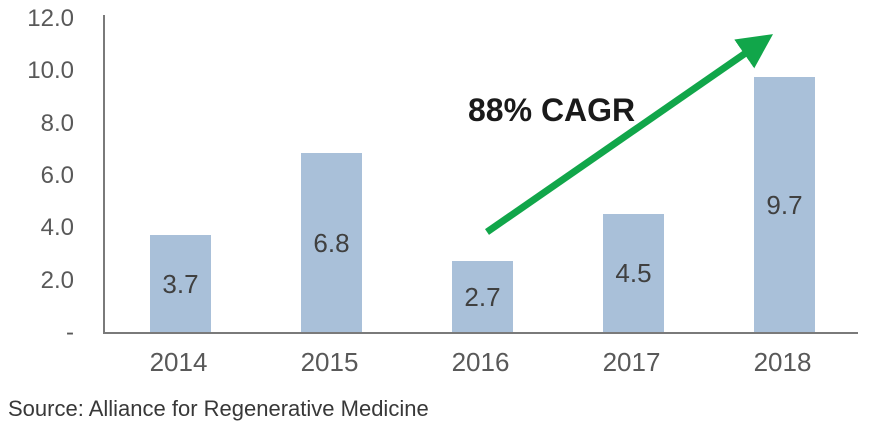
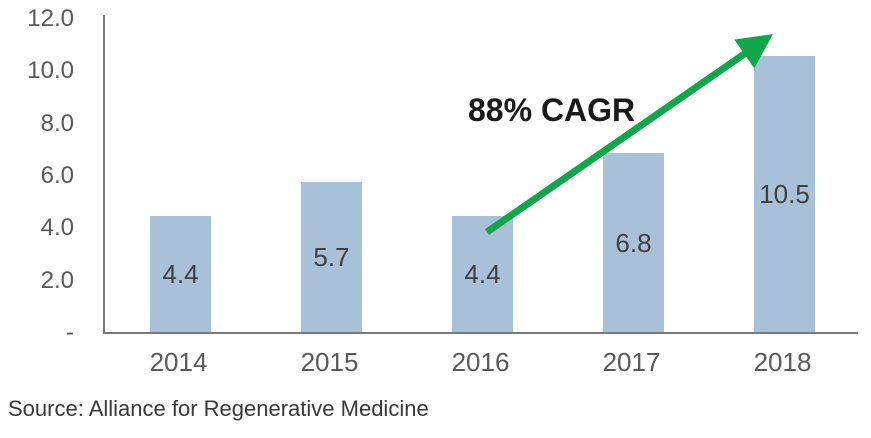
2014: 3.7 -> 4.4
2015: 6.8 -> 5.7
2016: 2.7 -> 4.4
2017: 4.5 -> 6.8
2018: 9.7 -> 10.5
